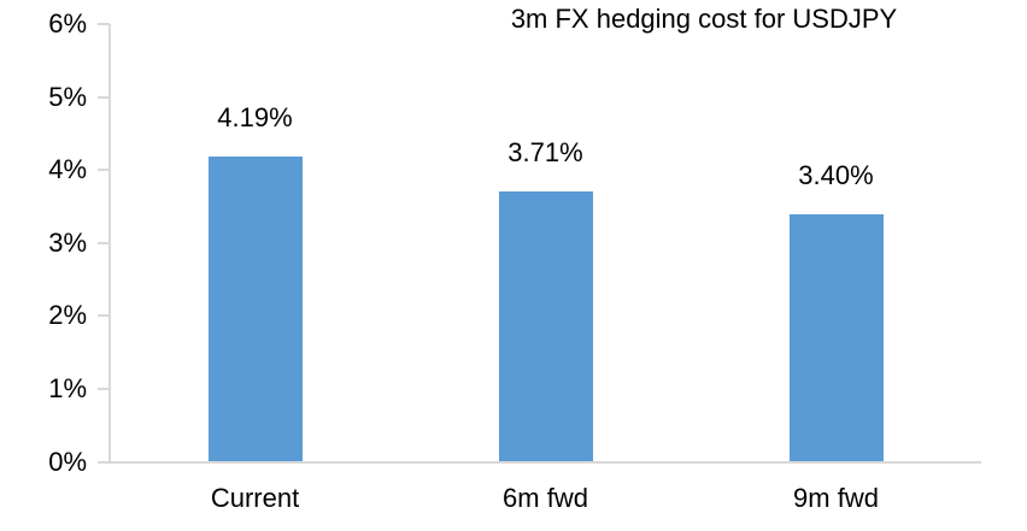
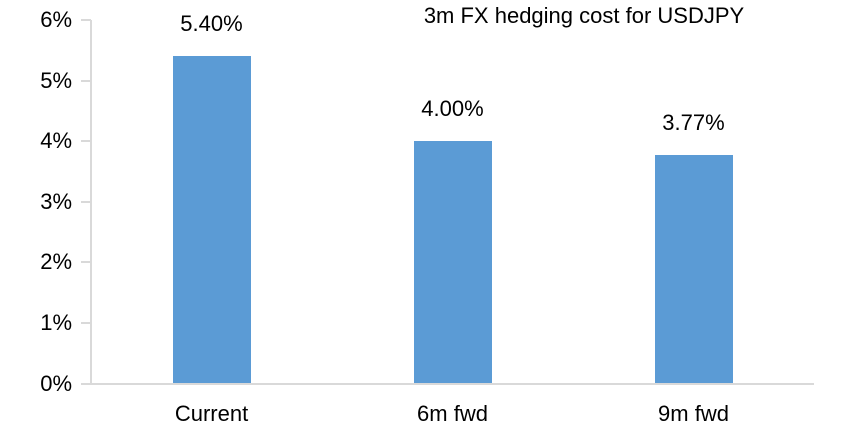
Current: 4.19% -> 5.40%
6m fwd: 3.71% -> 4.00%
9m fwd: 3.40% -> 3.77%
